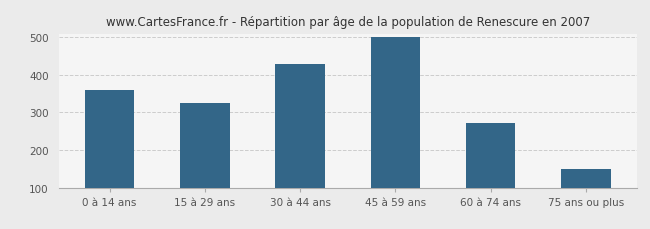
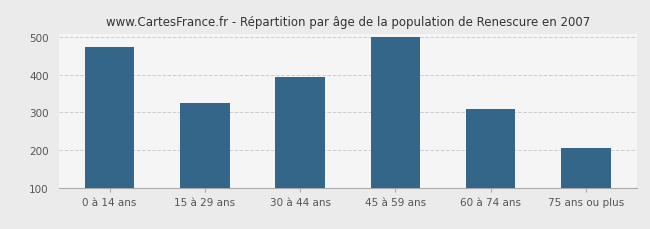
0 à 14 ans: 360 -> 475
30 à 44 ans: 430 -> 395
60 à 74 ans: 272 -> 310
75 ans ou plus: 150 -> 205
